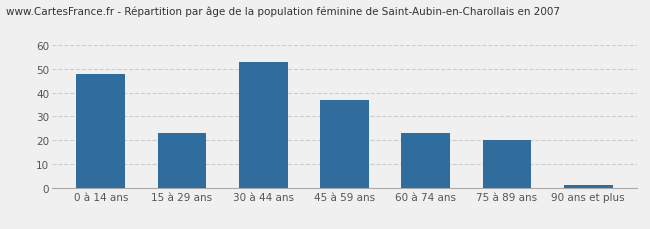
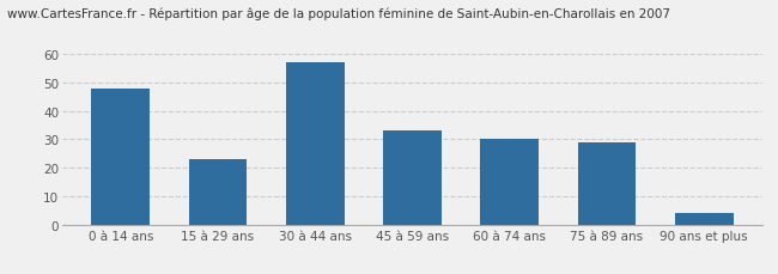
30 à 44 ans: 53 -> 57
45 à 59 ans: 37 -> 33
60 à 74 ans: 23 -> 30
75 à 89 ans: 20 -> 29
90 ans et plus: 1 -> 4
